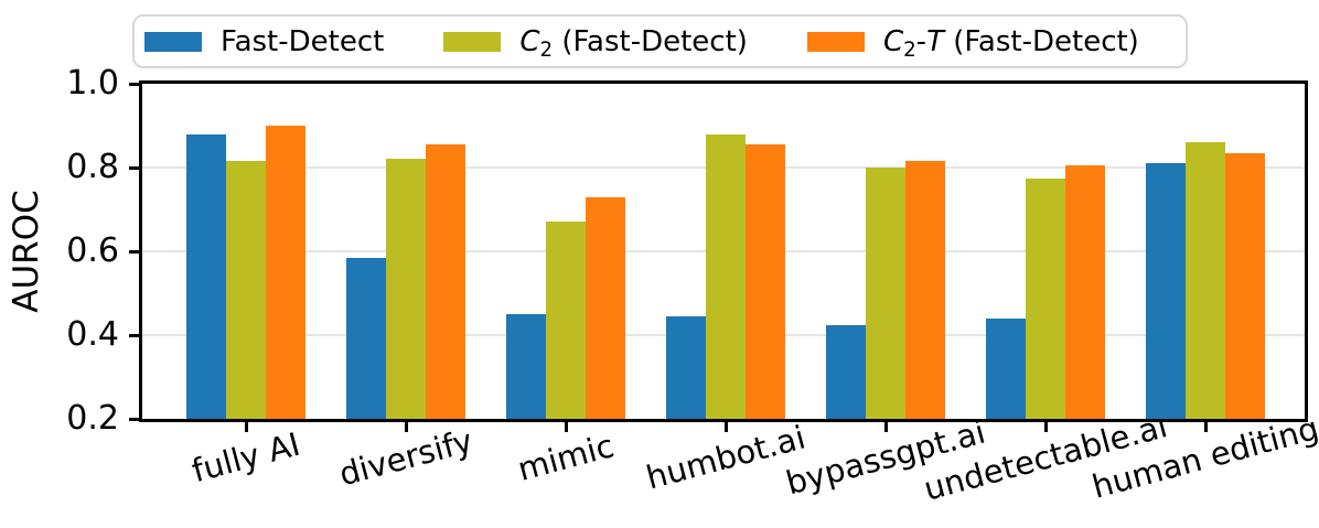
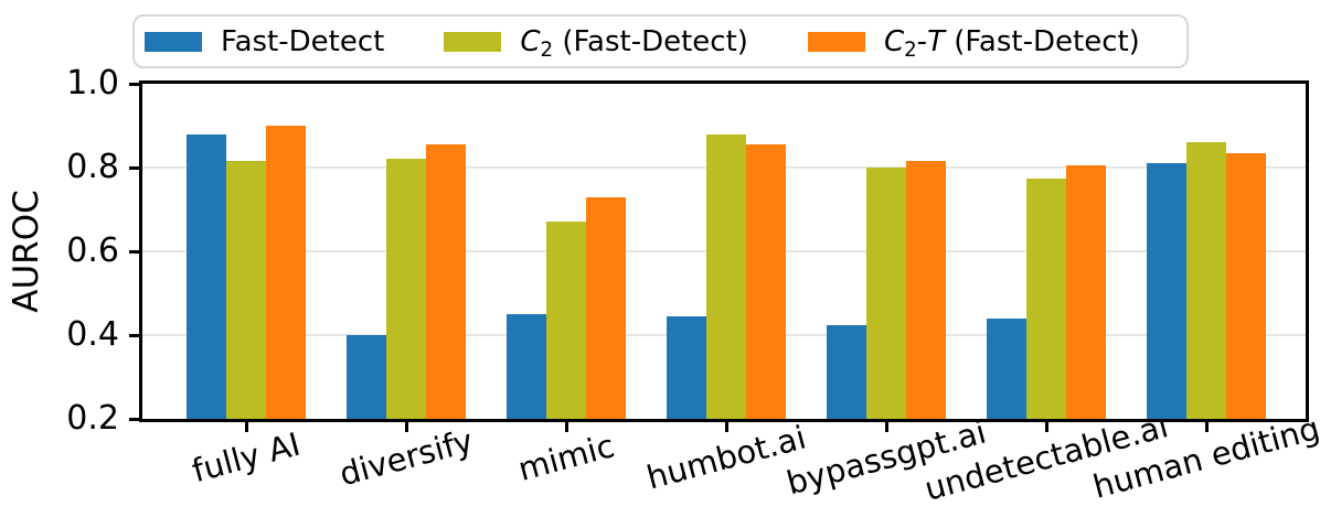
Fast-Detect/diversify: 0.58 -> 0.40
